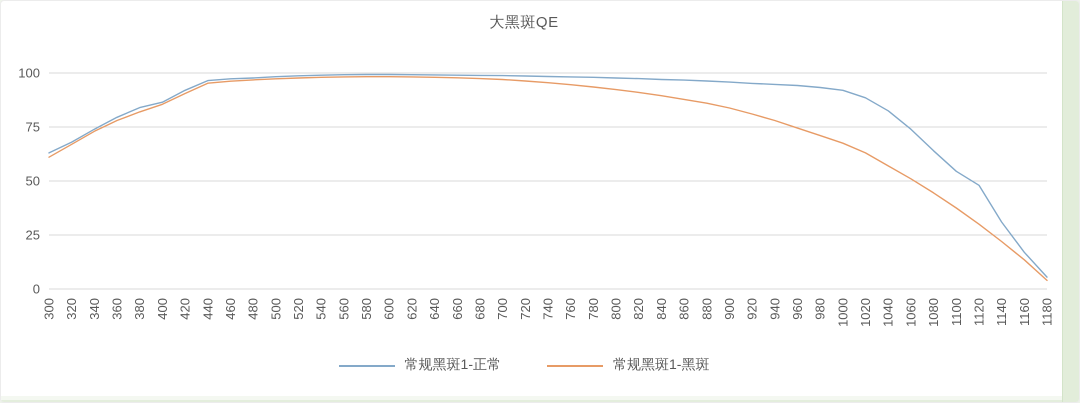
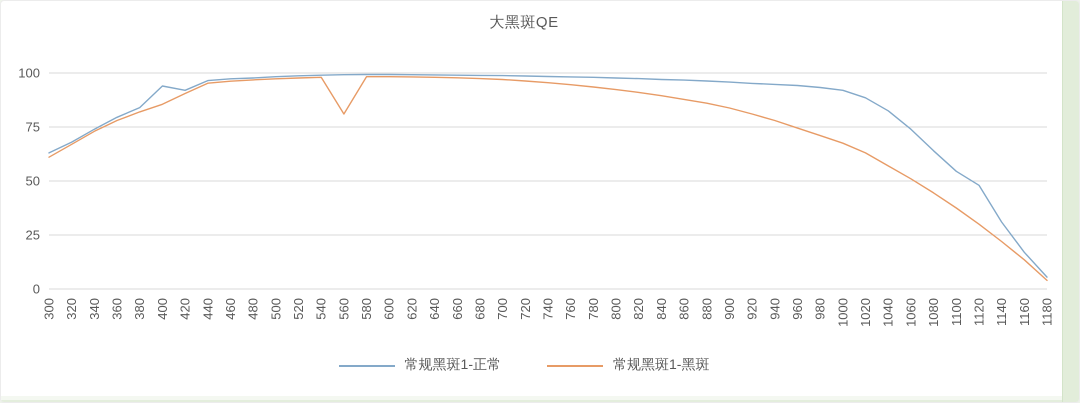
常规黑斑1-正常/400: 86 -> 94
常规黑斑1-黑斑/560: 98 -> 81
